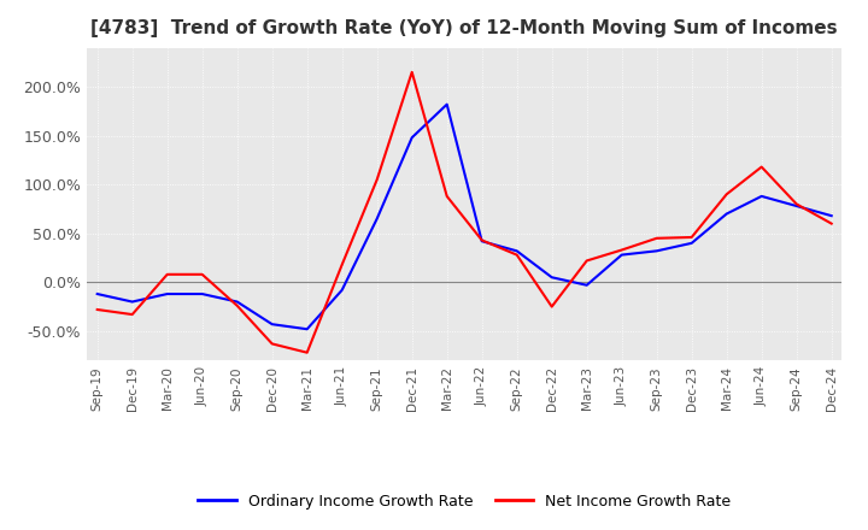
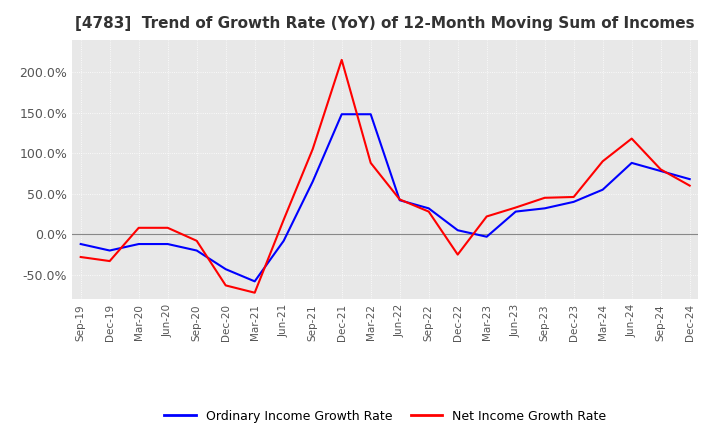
Net Income Growth Rate/Sep-20: -24% -> -8%
Ordinary Income Growth Rate/Mar-21: -48% -> -58%
Ordinary Income Growth Rate/Mar-22: 182% -> 148%
Ordinary Income Growth Rate/Mar-24: 70% -> 55%
